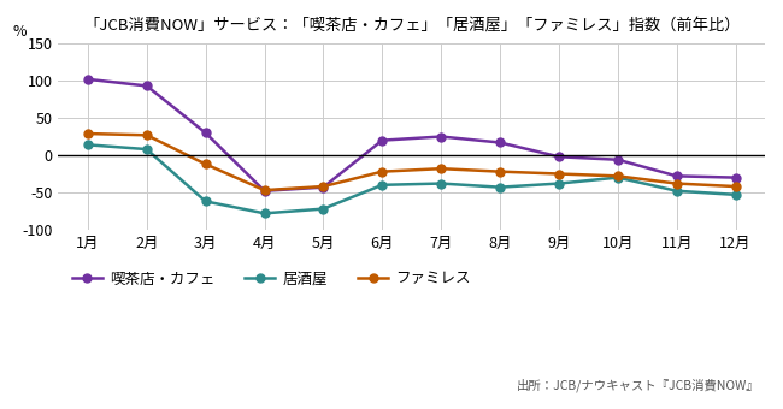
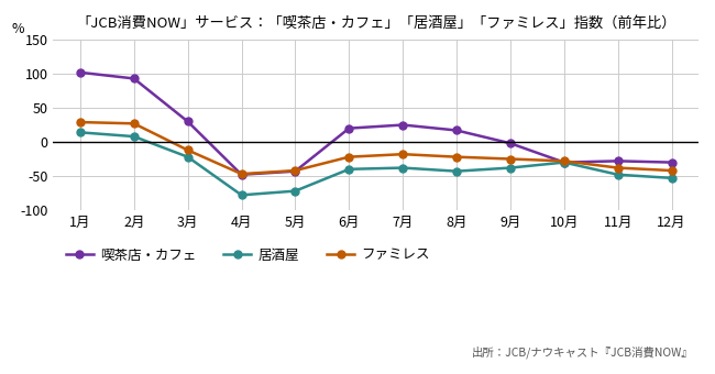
居酒屋/3月: -62 -> -22
喫茶店・カフェ/10月: -6 -> -30
